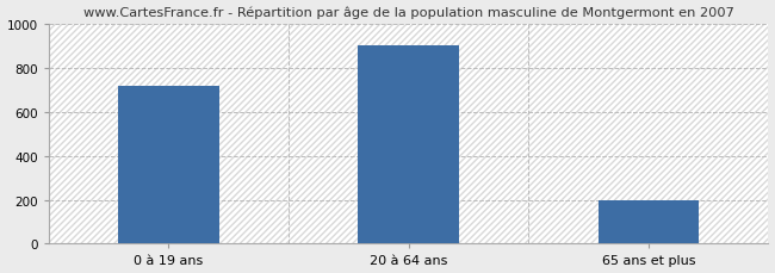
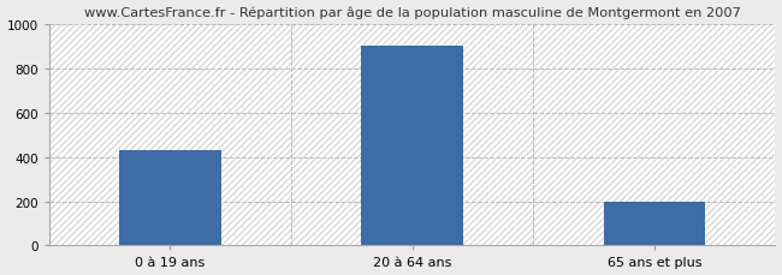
0 à 19 ans: 720 -> 430
